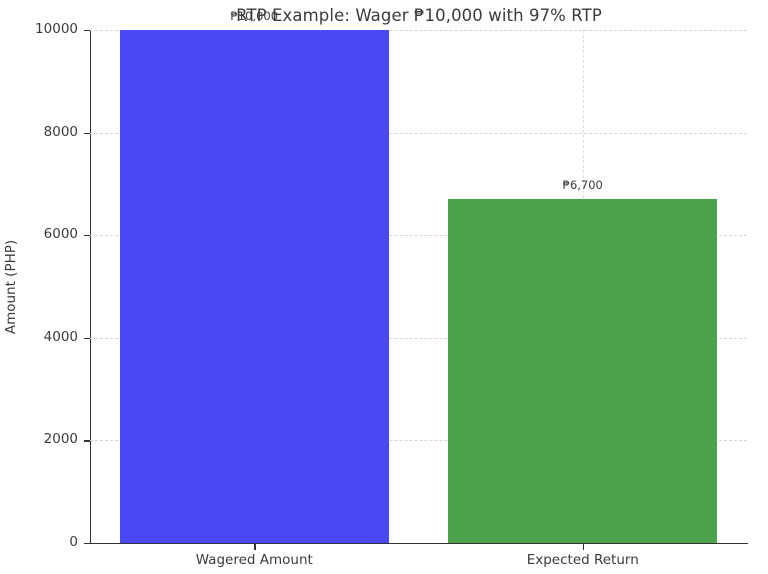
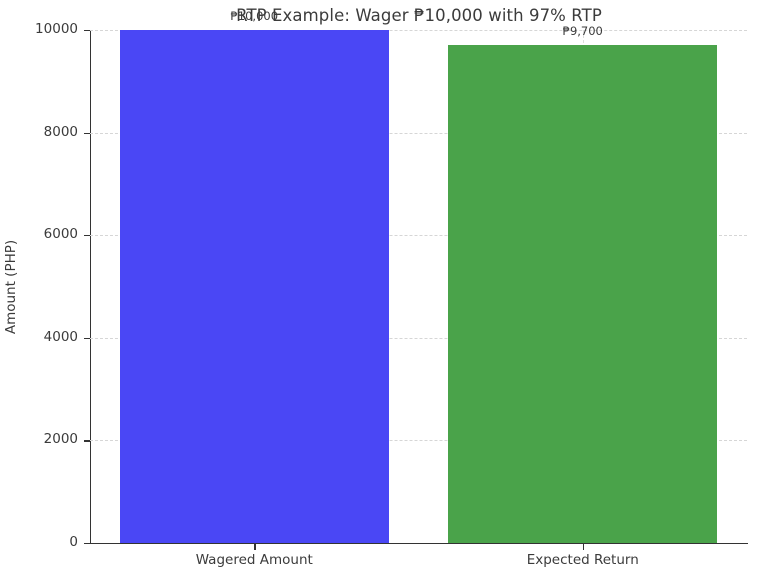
Expected Return: 6,700 -> 9,700
